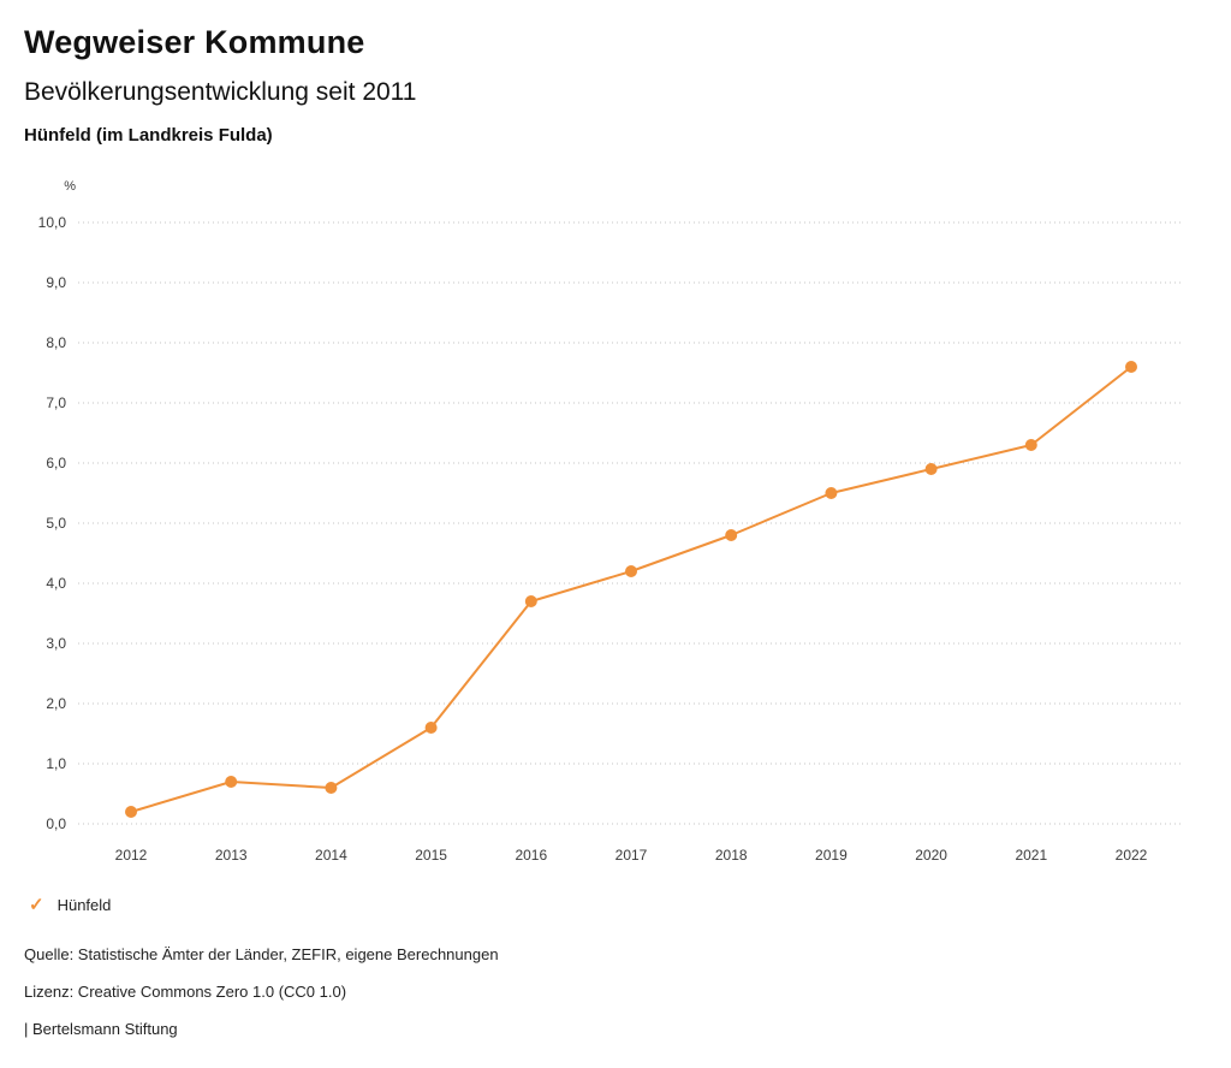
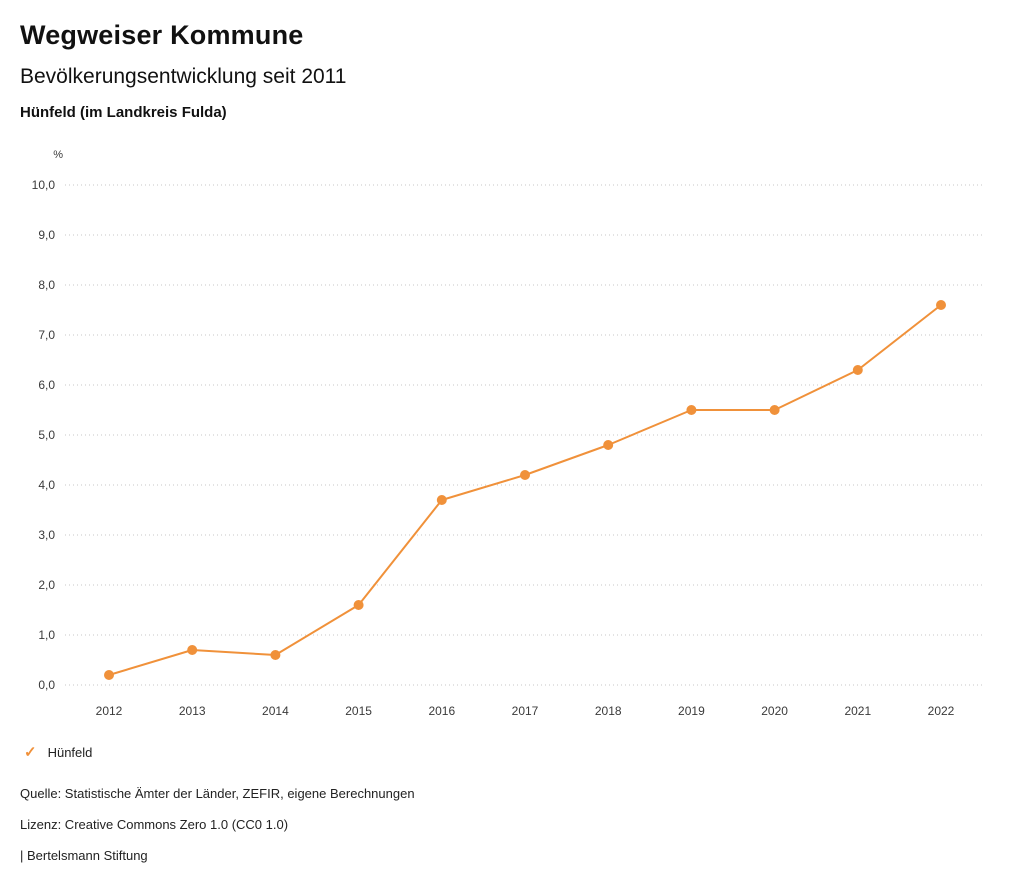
2020: 5,9 -> 5,5
